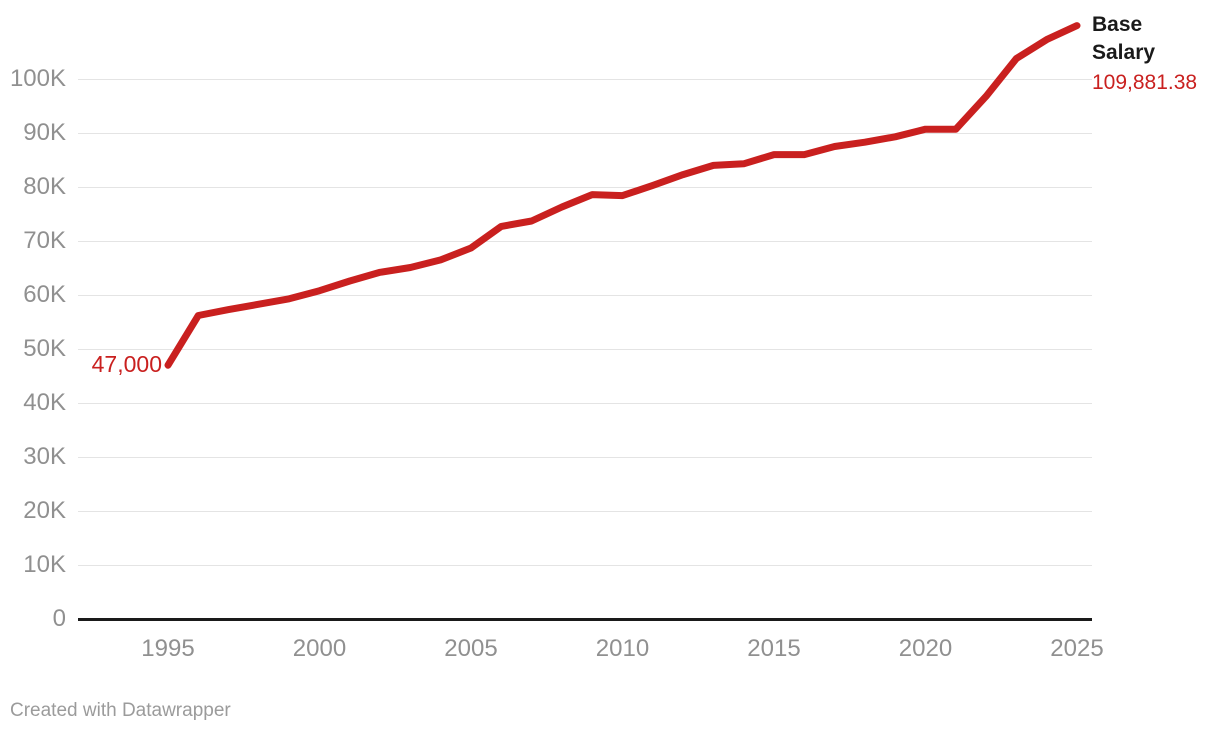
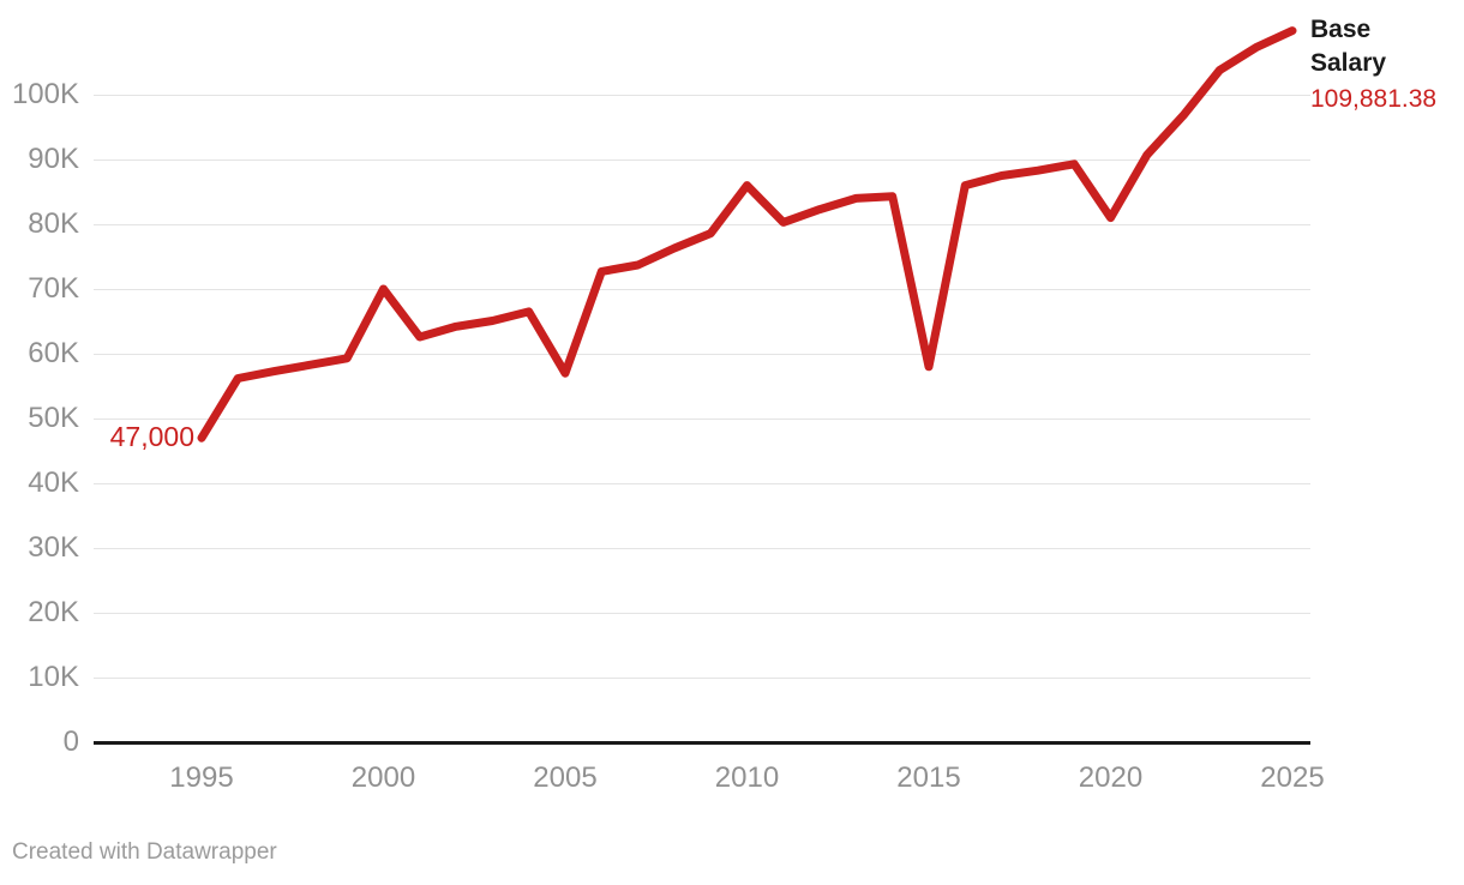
2000: 61K -> 70K
2005: 69K -> 57K
2010: 78K -> 86K
2015: 86K -> 58K
2020: 91K -> 81K
